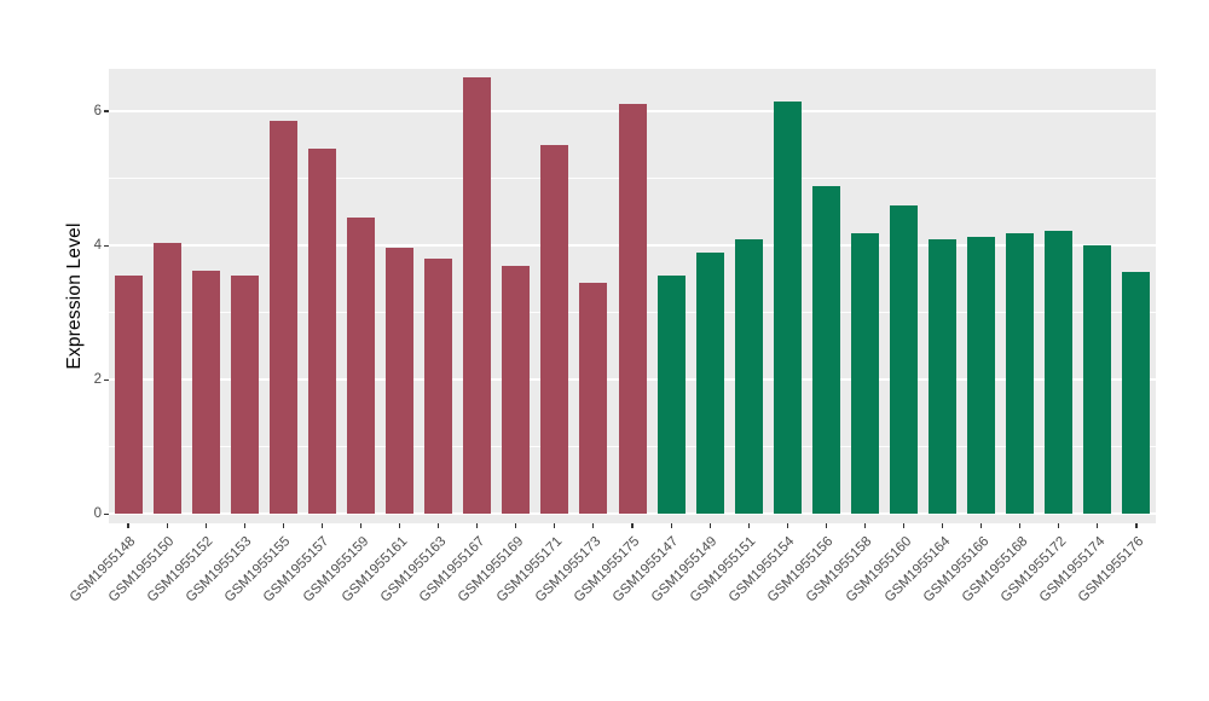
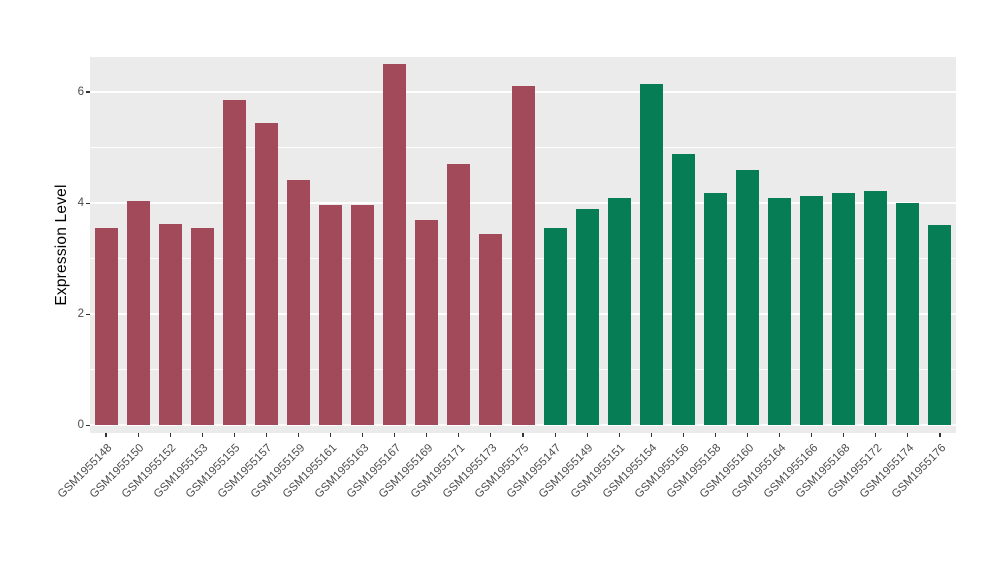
GSM1955163: 3.8 -> 4.0
GSM1955171: 5.5 -> 4.7
